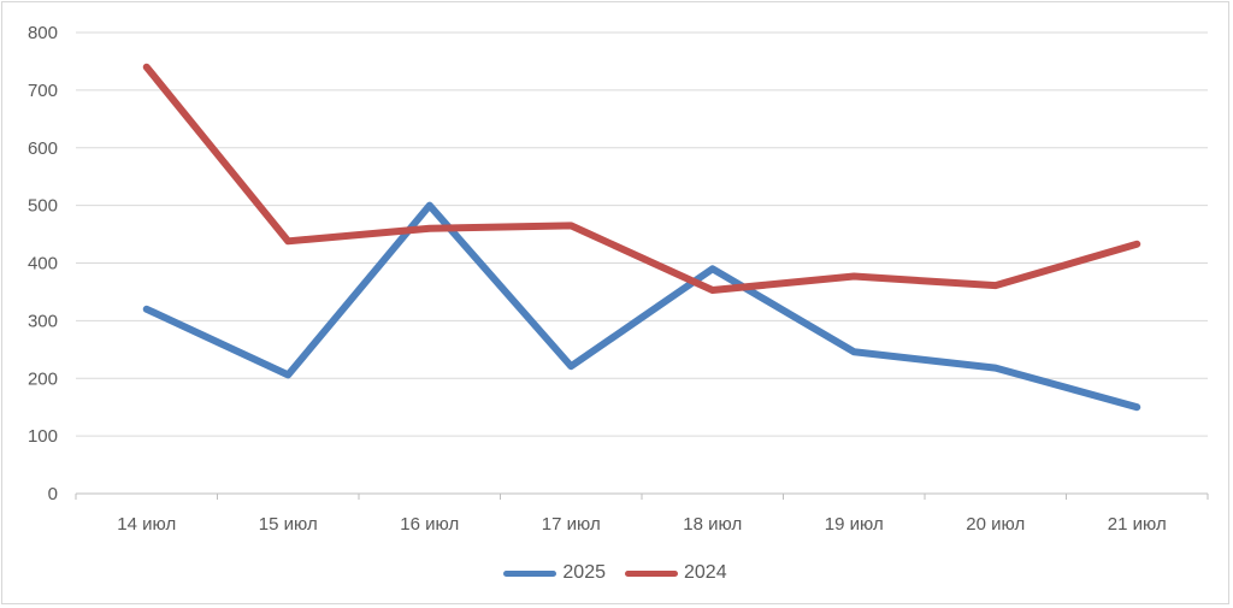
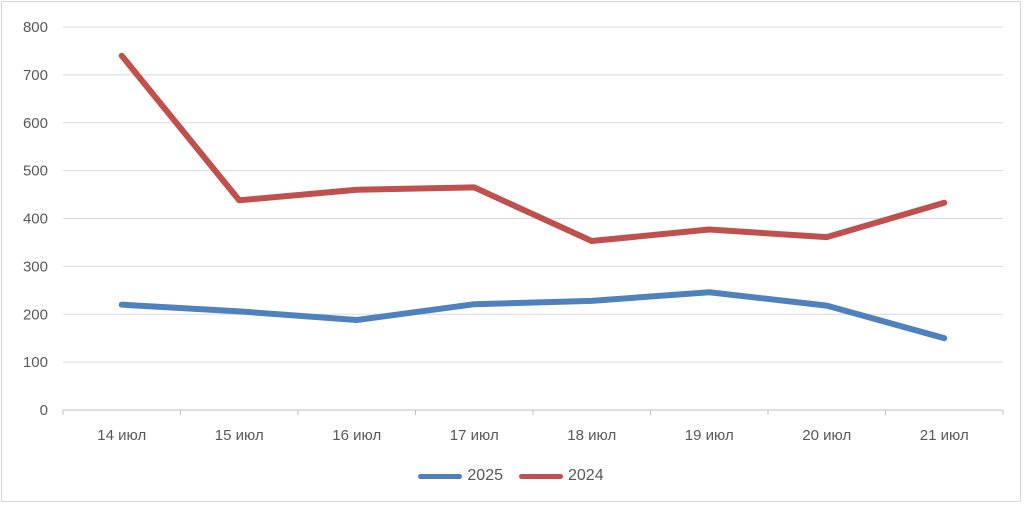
2025/14 июл: 320 -> 220
2025/16 июл: 500 -> 190
2025/18 июл: 390 -> 230
